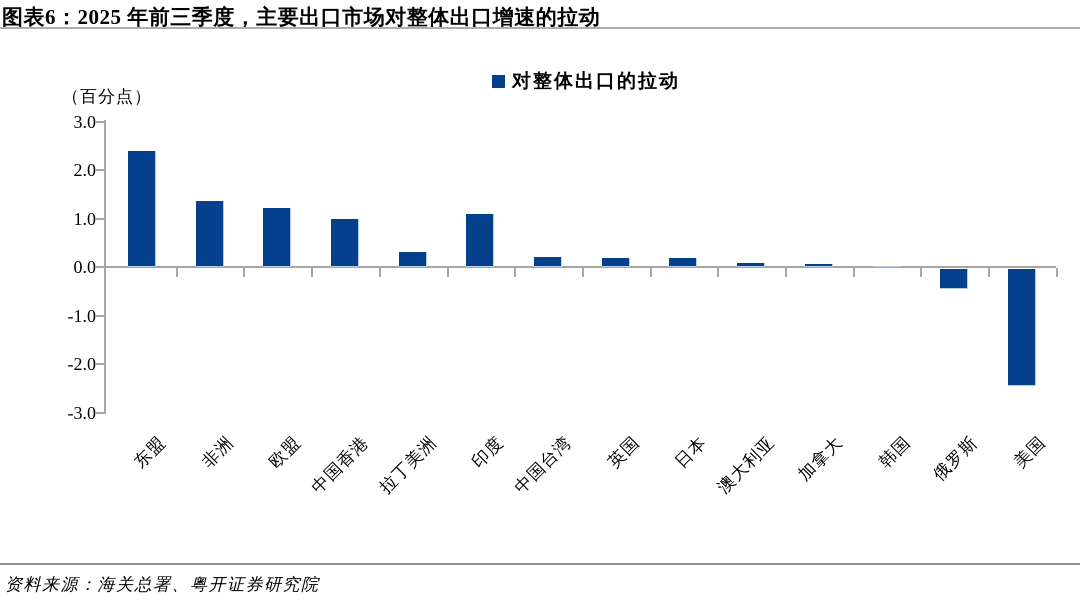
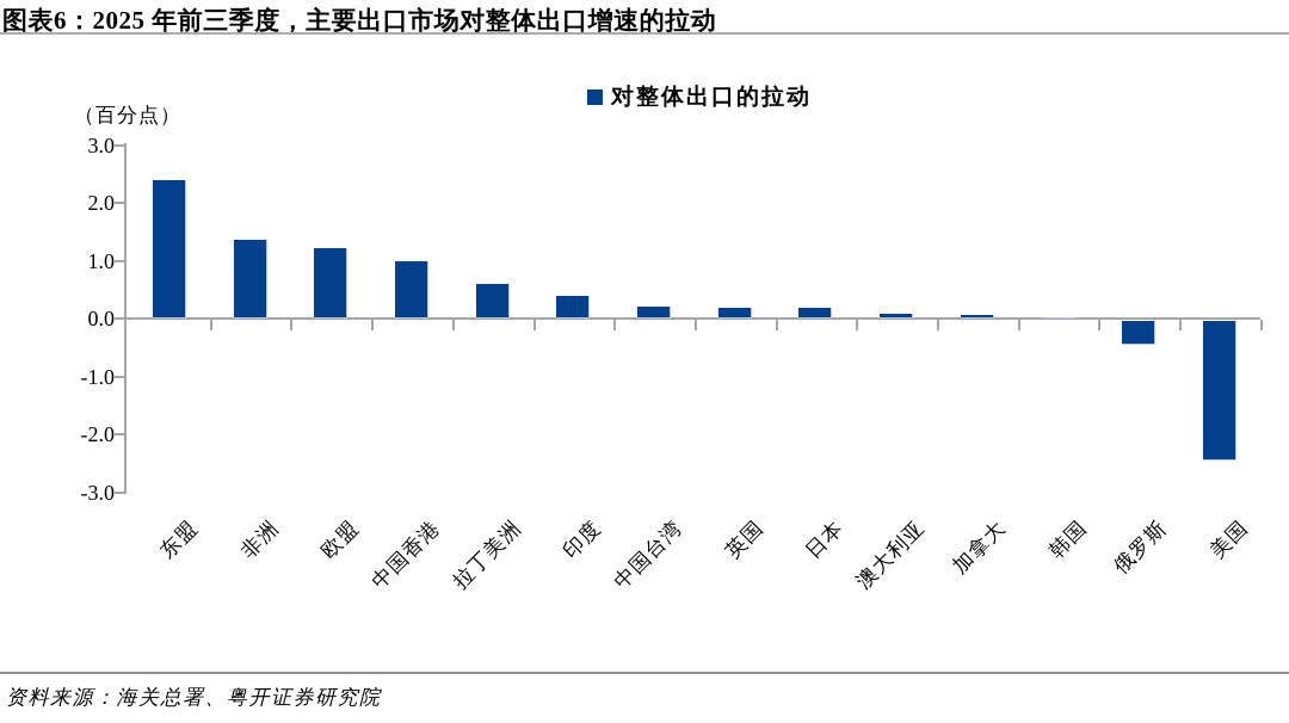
拉丁美洲: 0.3 -> 0.6
印度: 1.1 -> 0.4
